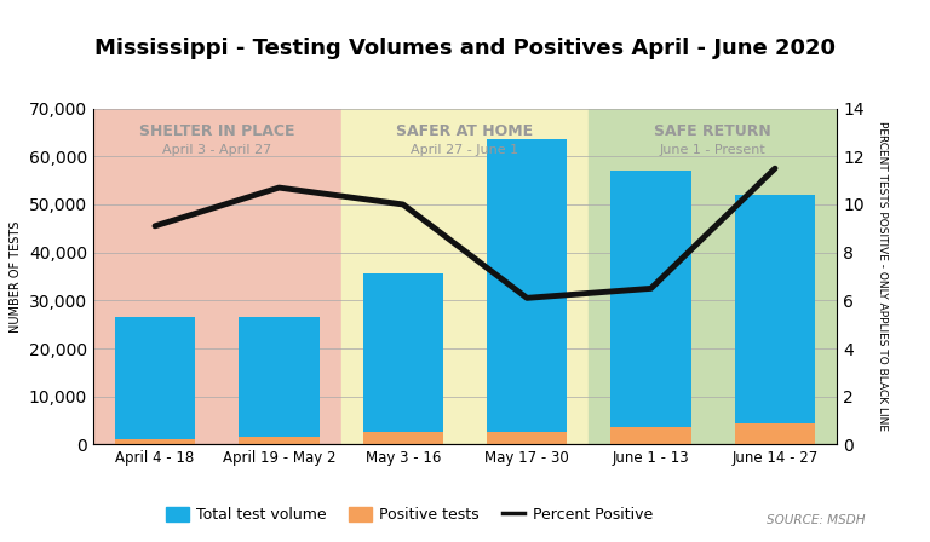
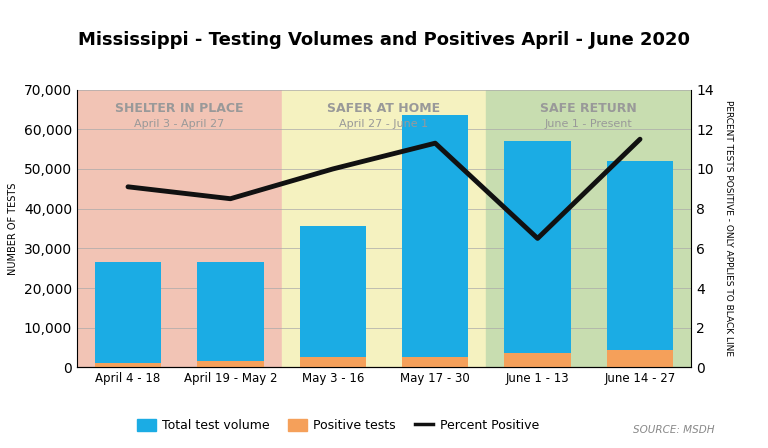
Percent Positive/April 19 - May 2: 10.7 -> 8.5
Percent Positive/May 17 - 30: 6.1 -> 11.3
